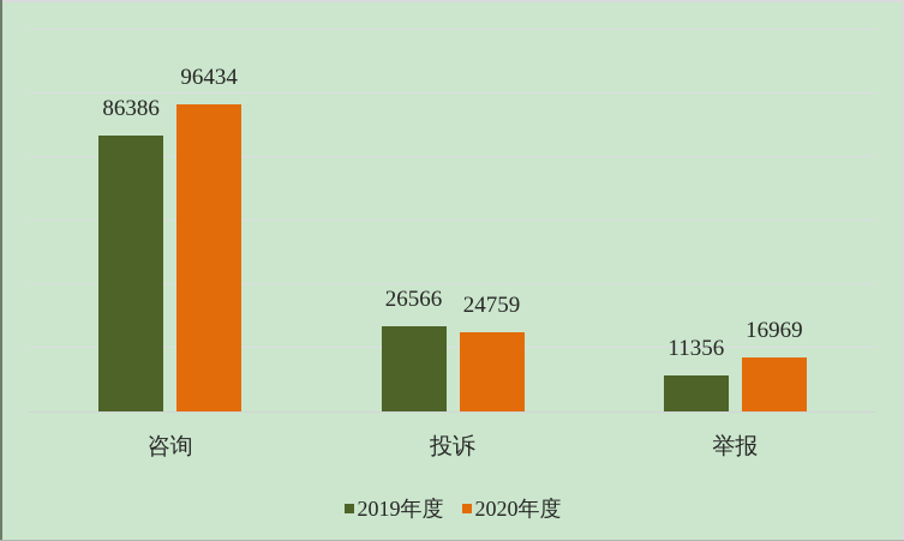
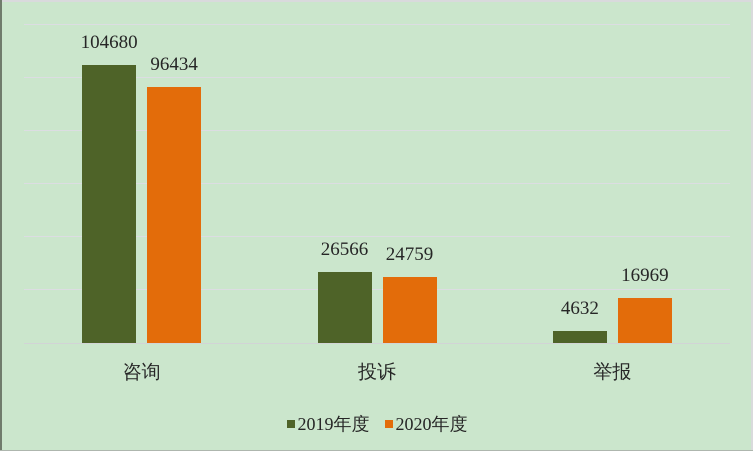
2019年度/咨询: 86386 -> 104680
2019年度/举报: 11356 -> 4632
